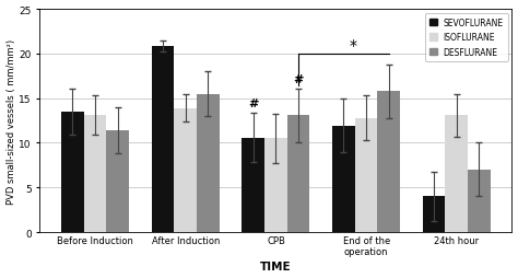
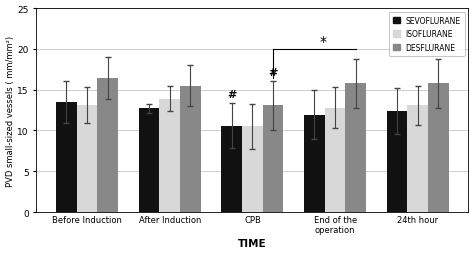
DESFLURANE/Before Induction: 11.4 -> 16.4
SEVOFLURANE/After Induction: 20.8 -> 12.7
SEVOFLURANE/24th hour: 4.0 -> 12.4
DESFLURANE/24th hour: 7.0 -> 15.8
